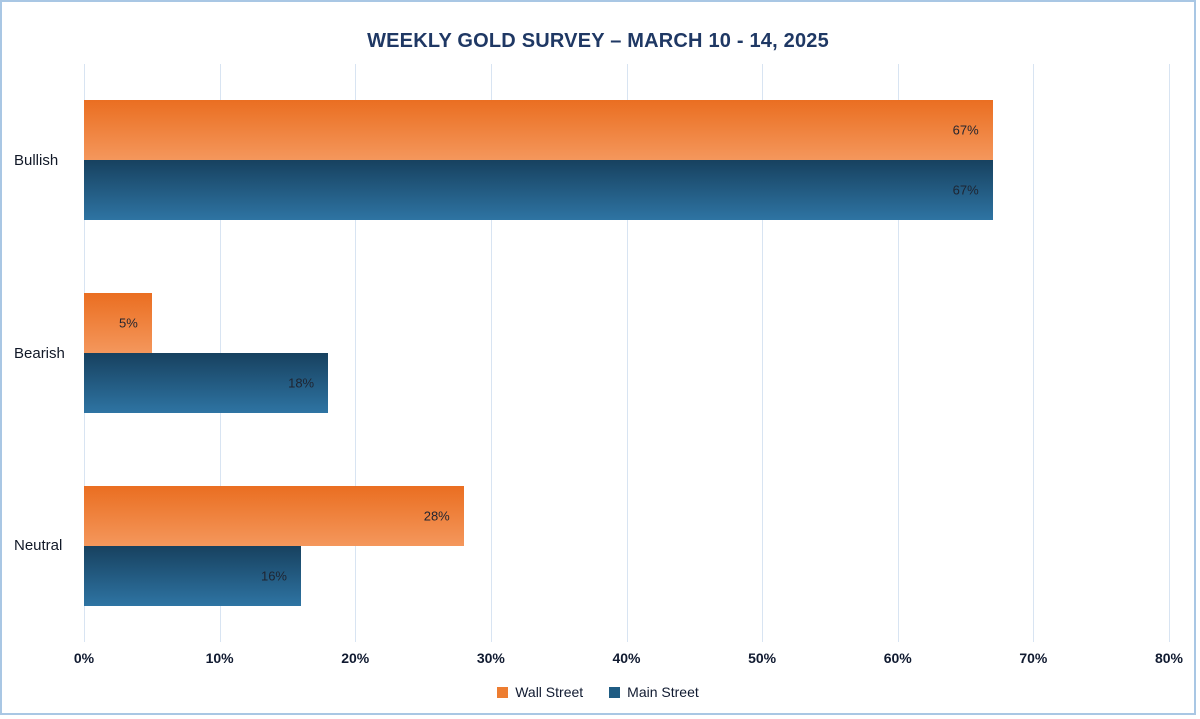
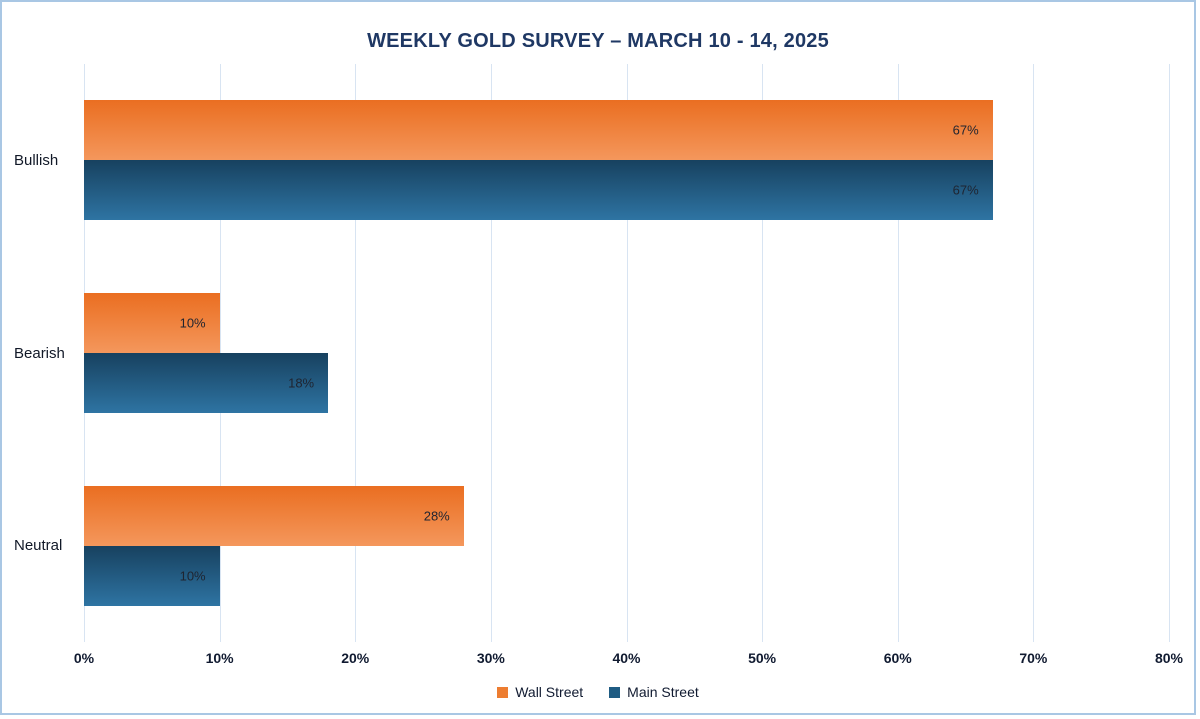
Wall Street/Bearish: 5% -> 10%
Main Street/Neutral: 16% -> 10%
